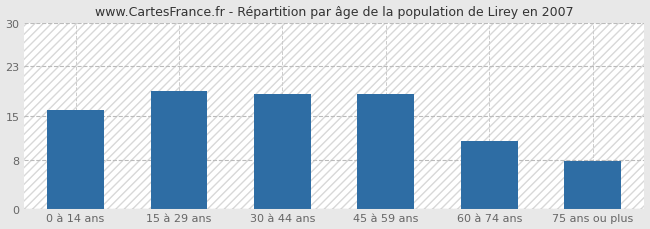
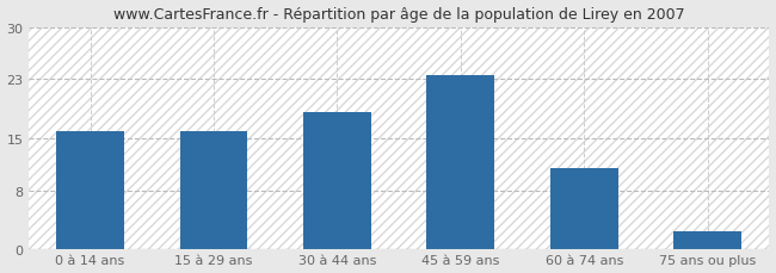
15 à 29 ans: 19.0 -> 16.0
45 à 59 ans: 18.6 -> 23.5
75 ans ou plus: 7.8 -> 2.5
